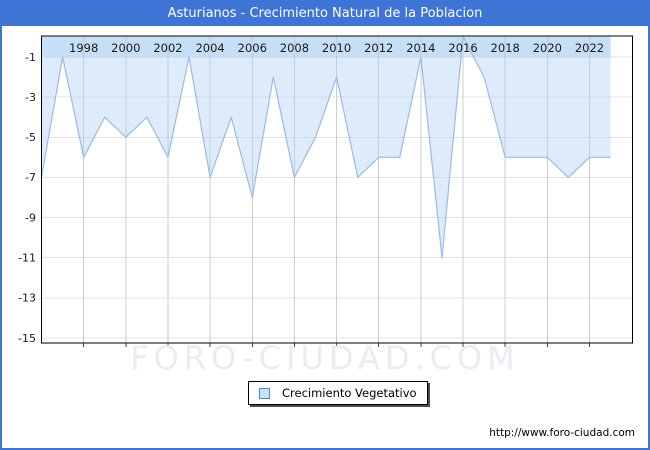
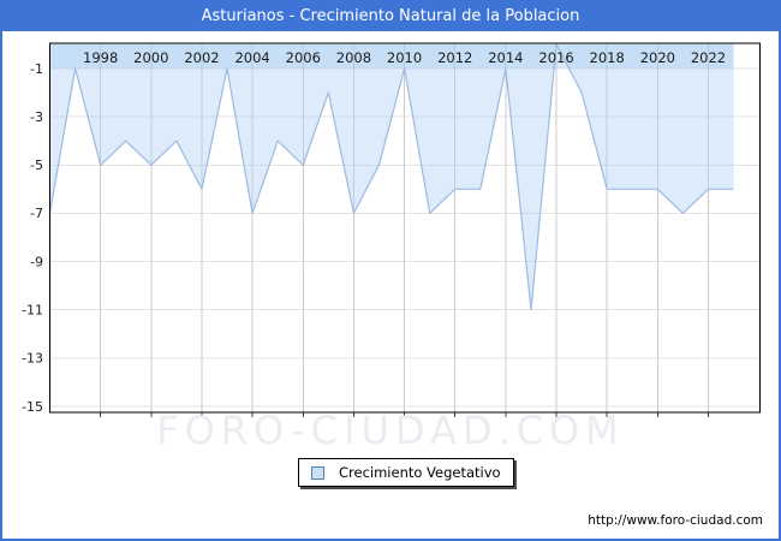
1998: -6 -> -5
2006: -8 -> -5
2010: -2 -> -1
